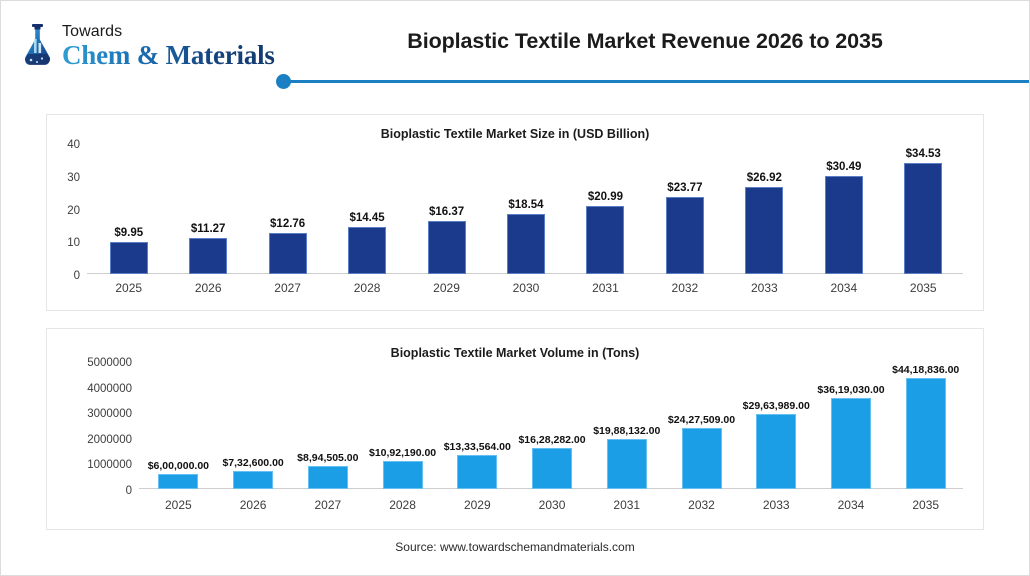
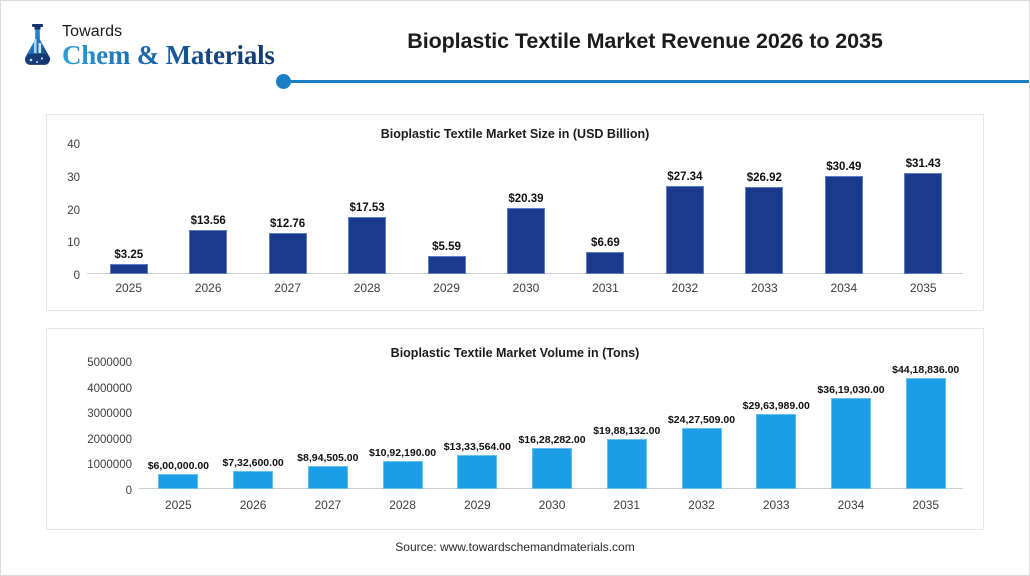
Bioplastic Textile Market Size in (USD Billion)/2025: $9.95 -> $3.25
Bioplastic Textile Market Size in (USD Billion)/2026: $11.27 -> $13.56
Bioplastic Textile Market Size in (USD Billion)/2028: $14.45 -> $17.53
Bioplastic Textile Market Size in (USD Billion)/2029: $16.37 -> $5.59
Bioplastic Textile Market Size in (USD Billion)/2030: $18.54 -> $20.39
Bioplastic Textile Market Size in (USD Billion)/2031: $20.99 -> $6.69
Bioplastic Textile Market Size in (USD Billion)/2032: $23.77 -> $27.34
Bioplastic Textile Market Size in (USD Billion)/2035: $34.53 -> $31.43
